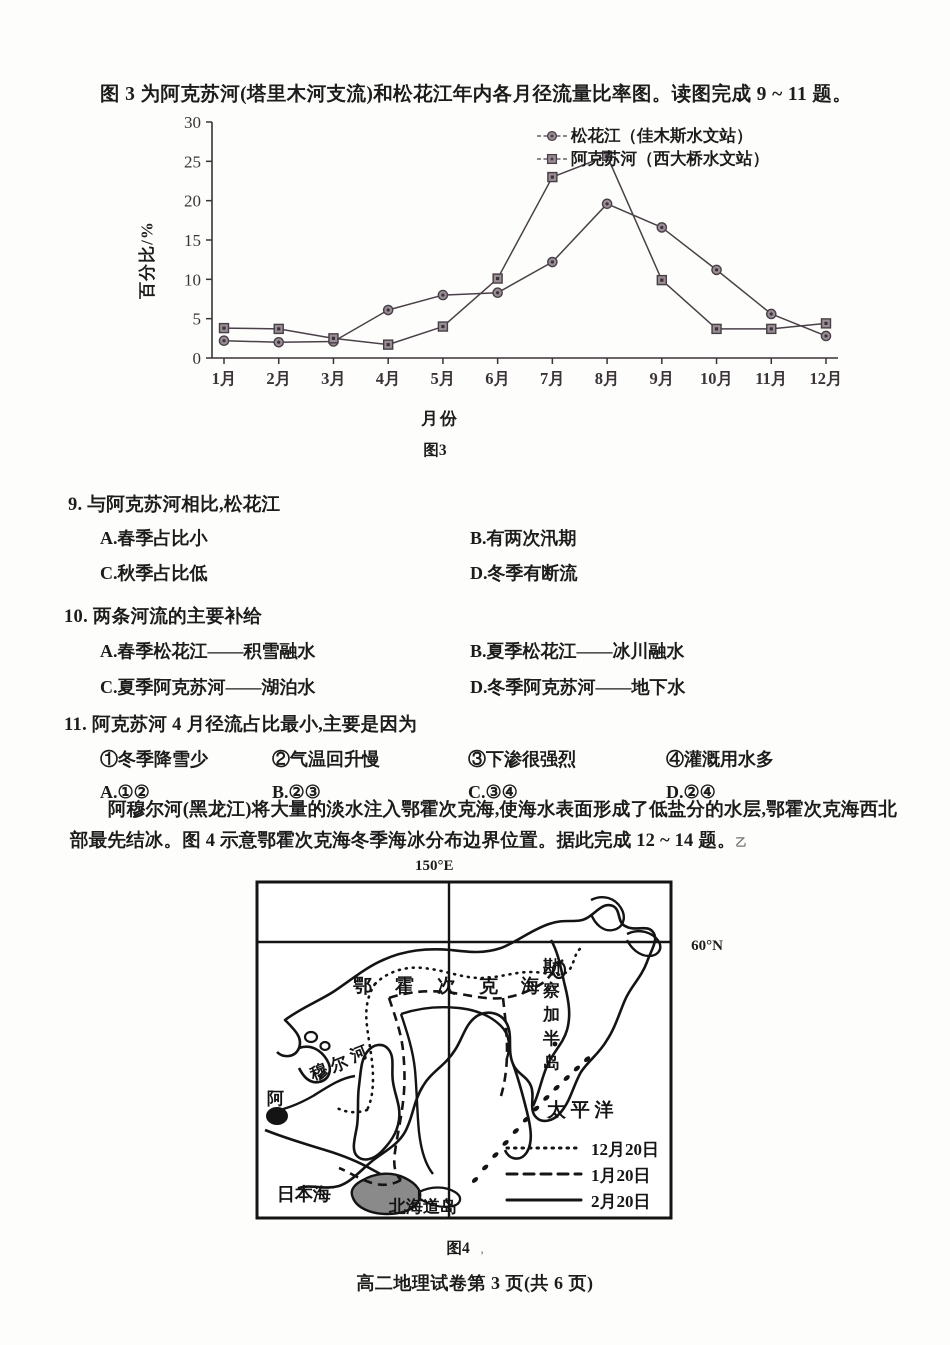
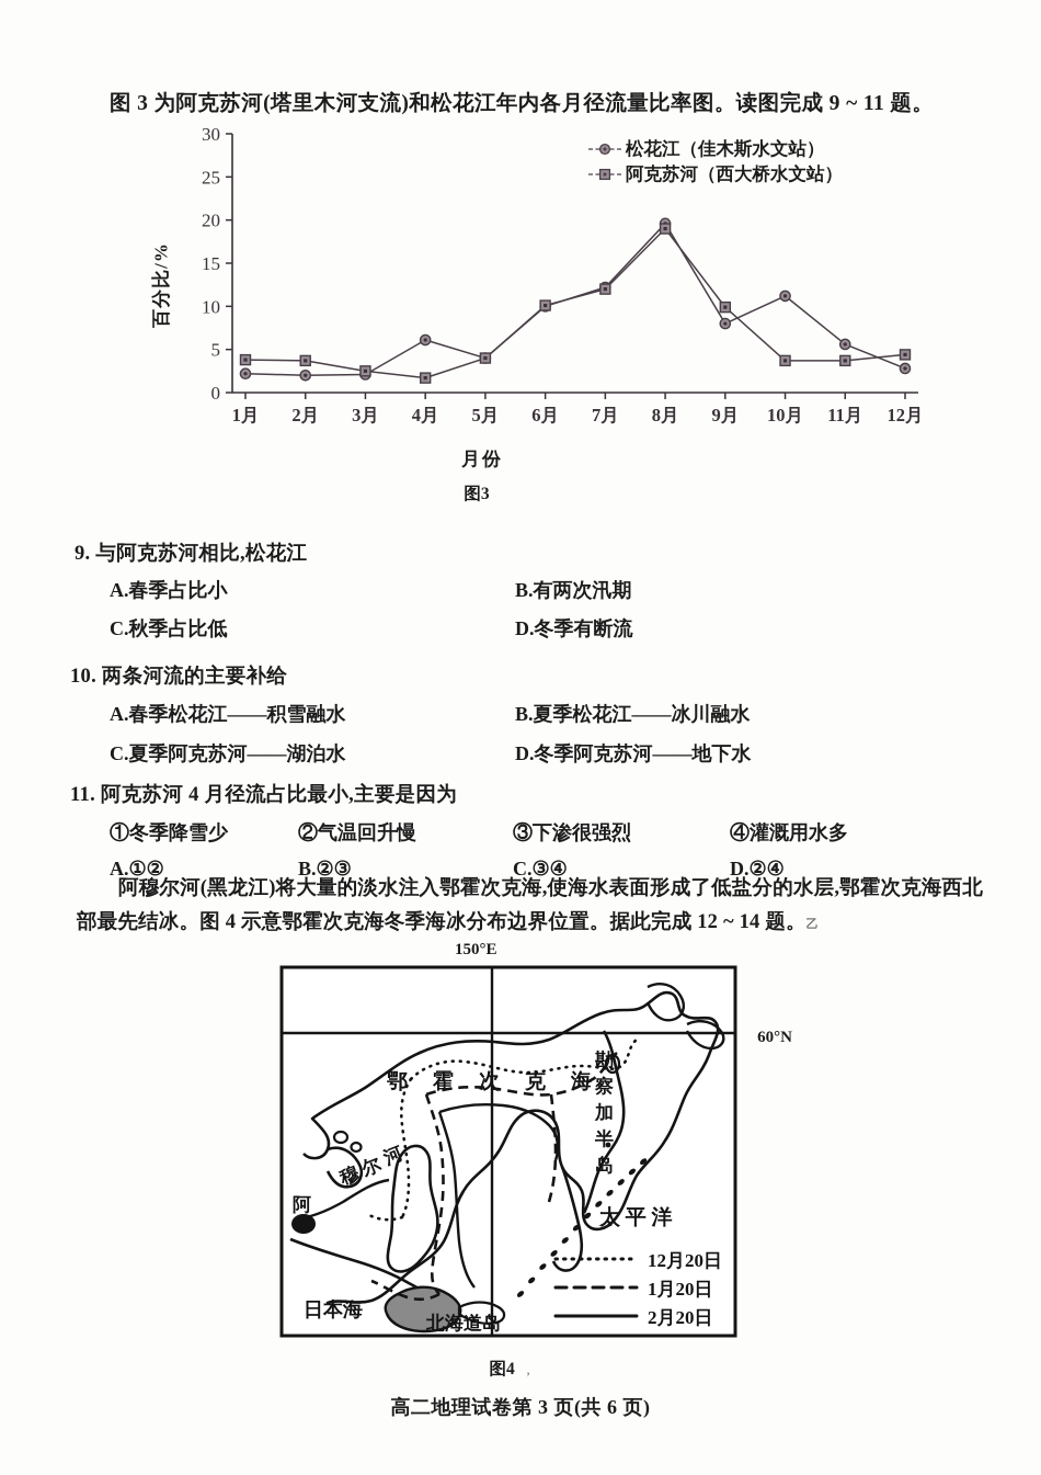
松花江（佳木斯水文站）/5月: 8 -> 4
松花江（佳木斯水文站）/6月: 8 -> 10
阿克苏河（西大桥水文站）/7月: 23 -> 12
阿克苏河（西大桥水文站）/8月: 26 -> 19
松花江（佳木斯水文站）/9月: 17 -> 8
